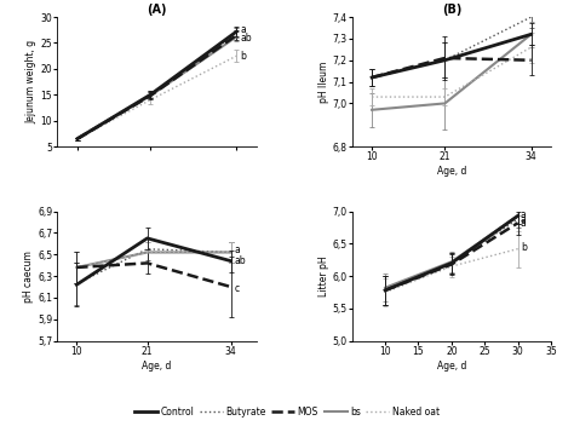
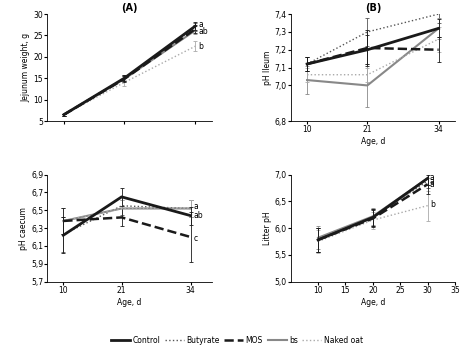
(B)/bs/10: 6,97 -> 7,03
(B)/Naked oat/10: 7,03 -> 7,06
(B)/Butyrate/21: 7,20 -> 7,30
(B)/Naked oat/21: 7,03 -> 7,06
